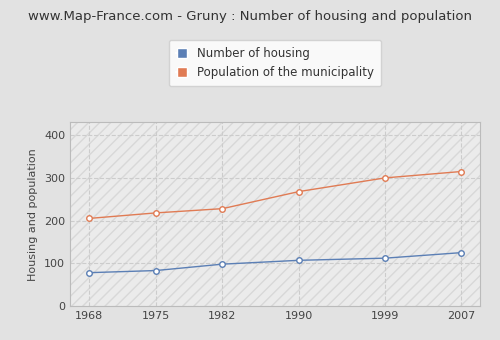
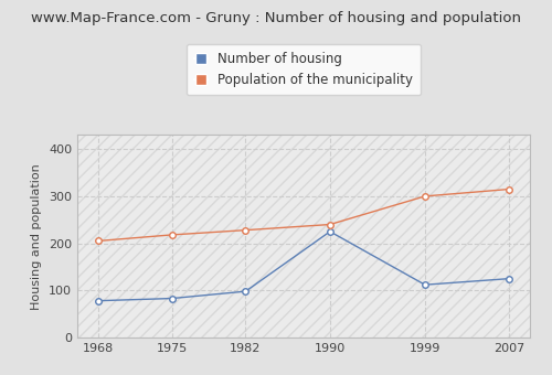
Number of housing/1990: 107 -> 225
Population of the municipality/1990: 268 -> 240
